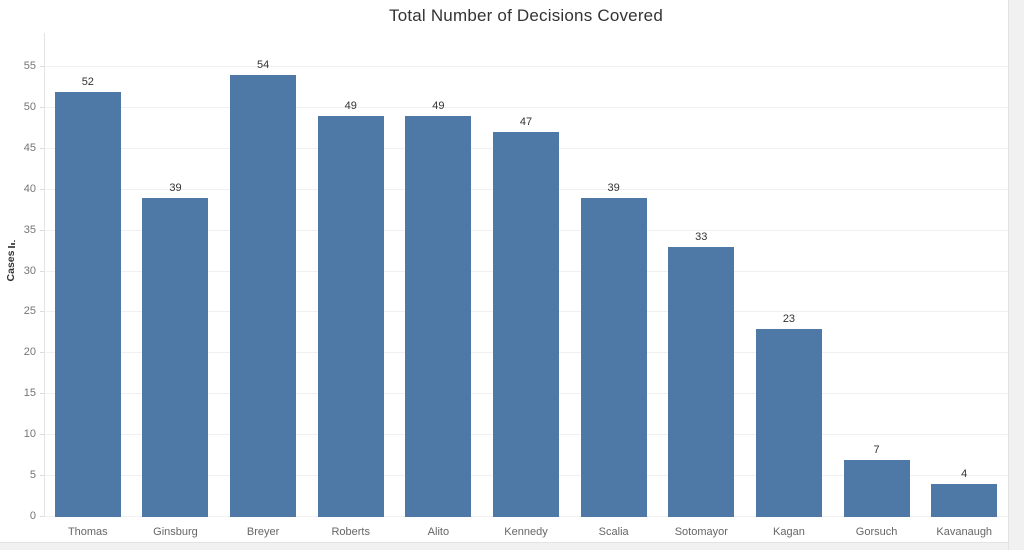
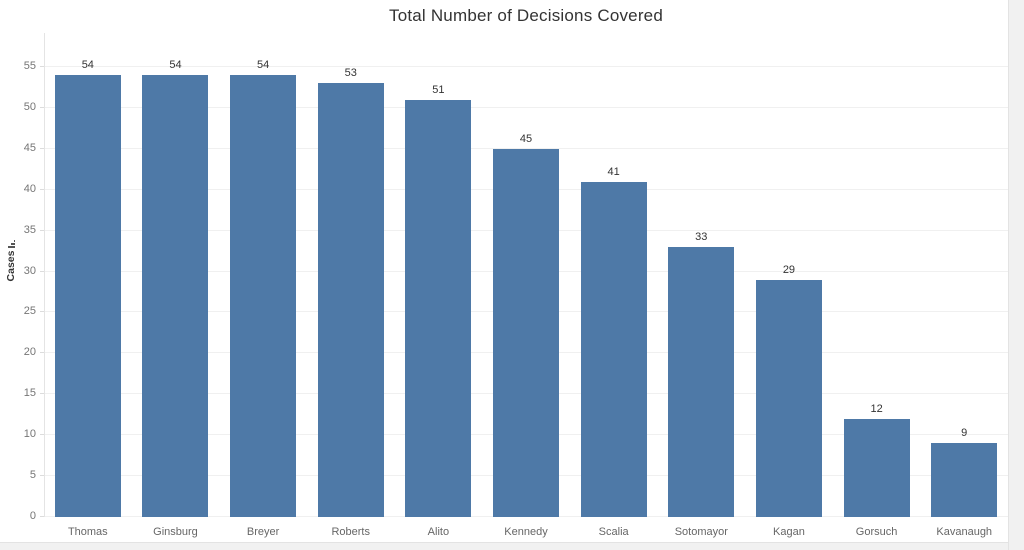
Thomas: 52 -> 54
Ginsburg: 39 -> 54
Roberts: 49 -> 53
Alito: 49 -> 51
Kennedy: 47 -> 45
Scalia: 39 -> 41
Kagan: 23 -> 29
Gorsuch: 7 -> 12
Kavanaugh: 4 -> 9
